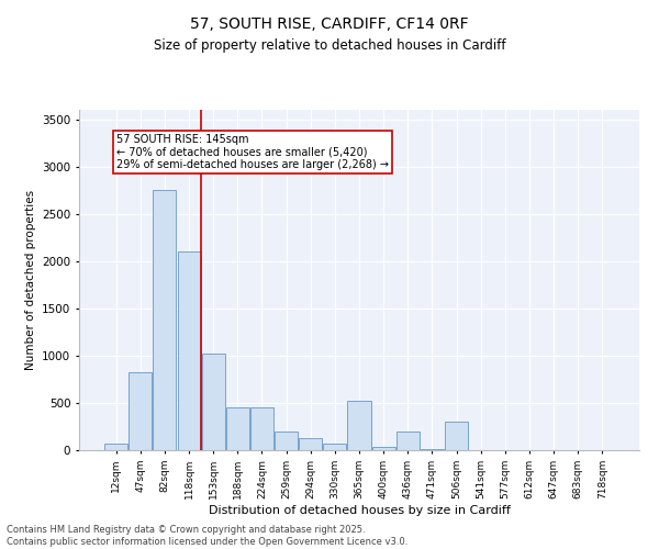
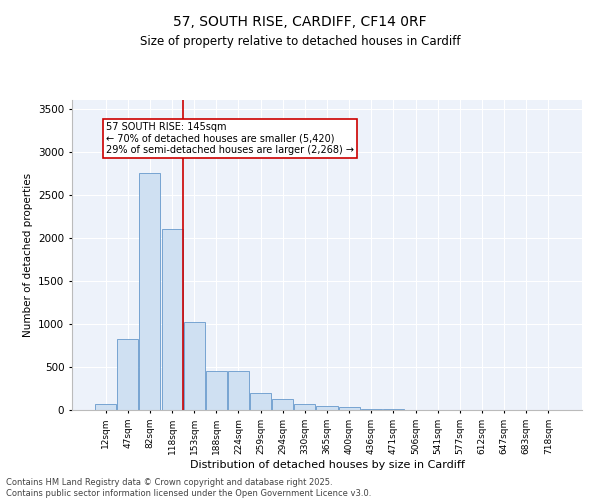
365sqm: 520 -> 50
436sqm: 200 -> 20
506sqm: 300 -> 0
